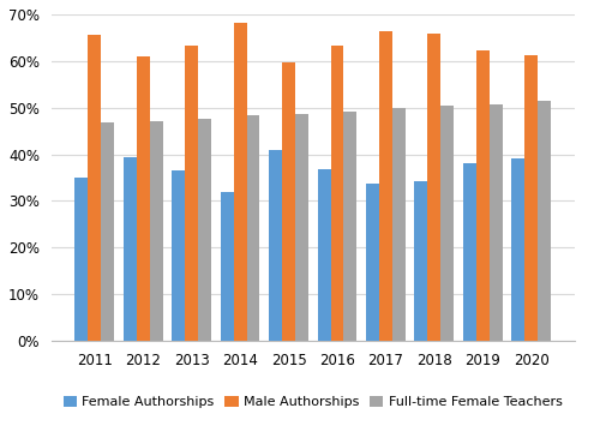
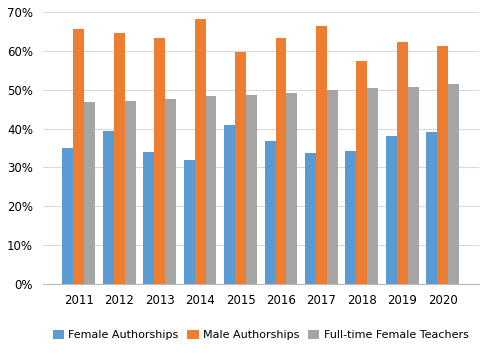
Male Authorships/2012: 61.0% -> 64.5%
Female Authorships/2013: 36.6% -> 34.0%
Male Authorships/2018: 65.9% -> 57.5%
